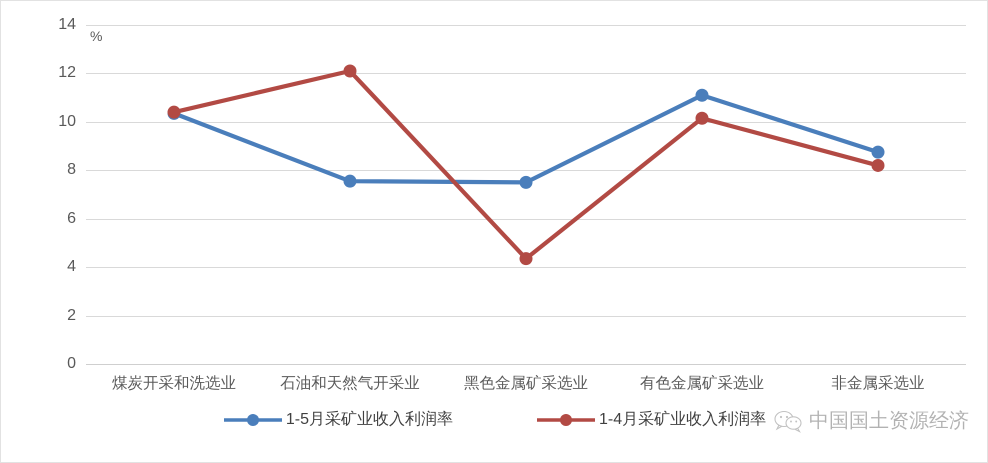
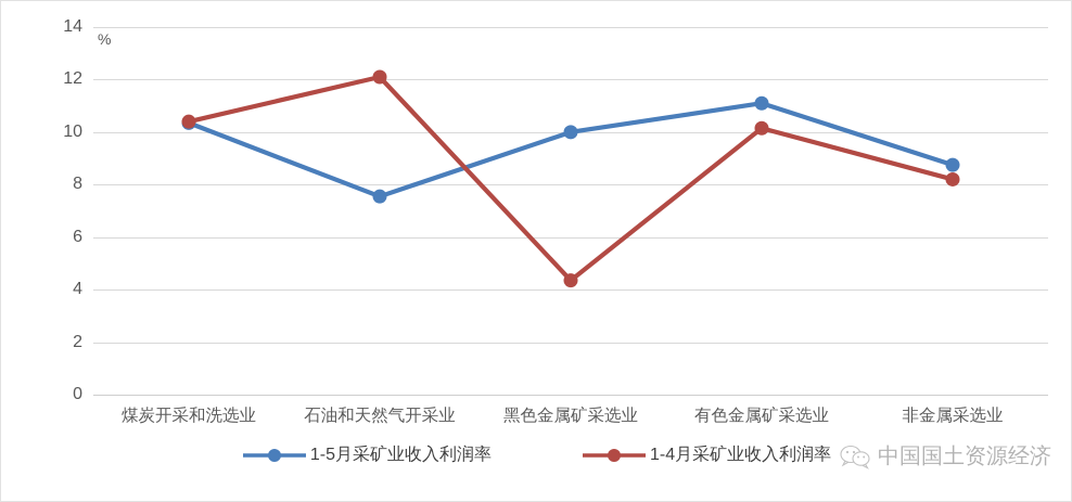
1-5月采矿业收入利润率/黑色金属矿采选业: 7.5 -> 10.0
